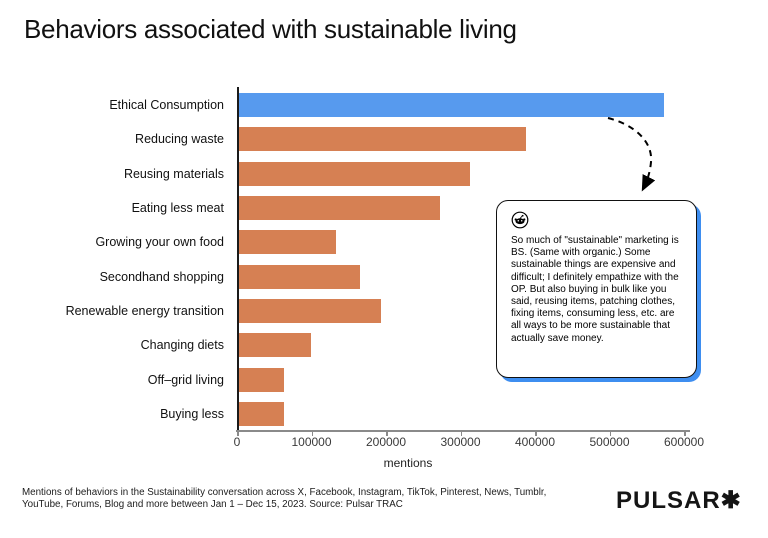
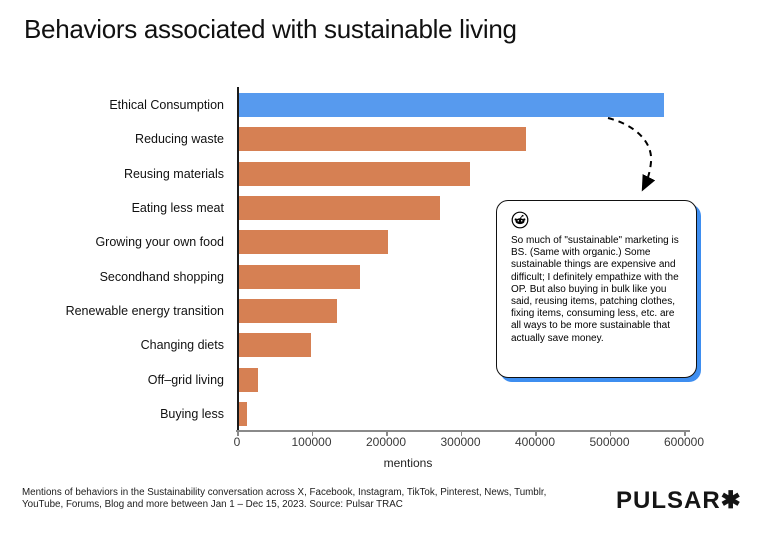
Growing your own food: 130000 -> 200000
Renewable energy transition: 190000 -> 130000
Off–grid living: 60000 -> 30000
Buying less: 60000 -> 10000
